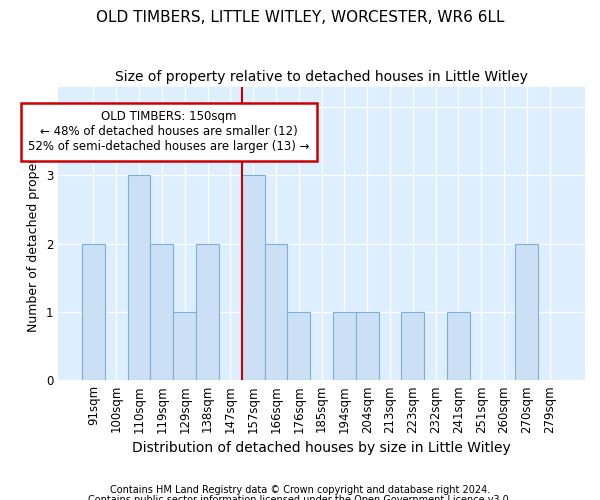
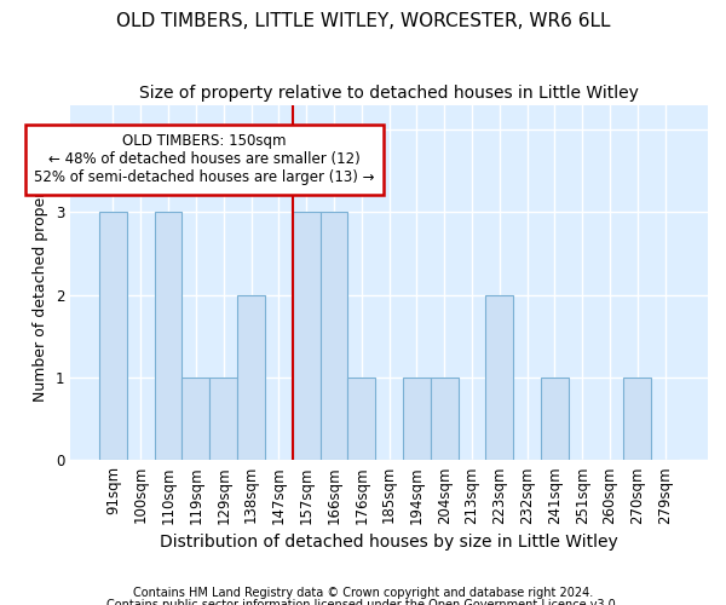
91sqm: 2 -> 3
119sqm: 2 -> 1
166sqm: 2 -> 3
223sqm: 1 -> 2
270sqm: 2 -> 1
